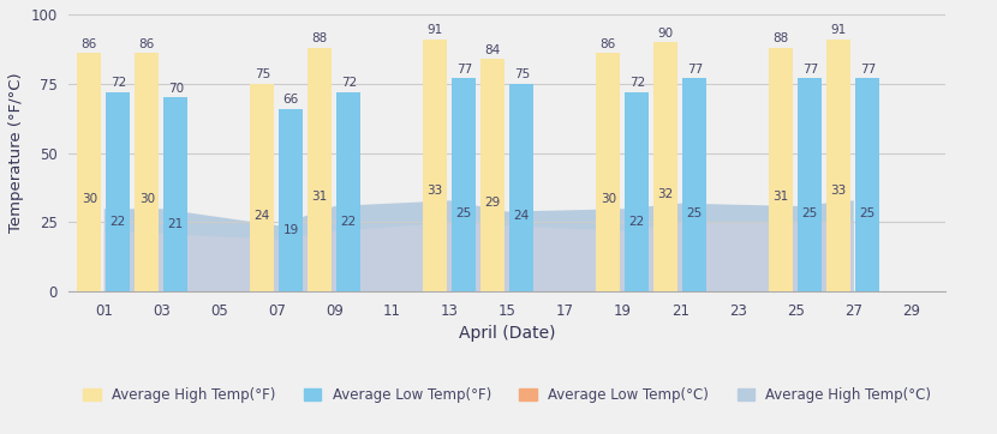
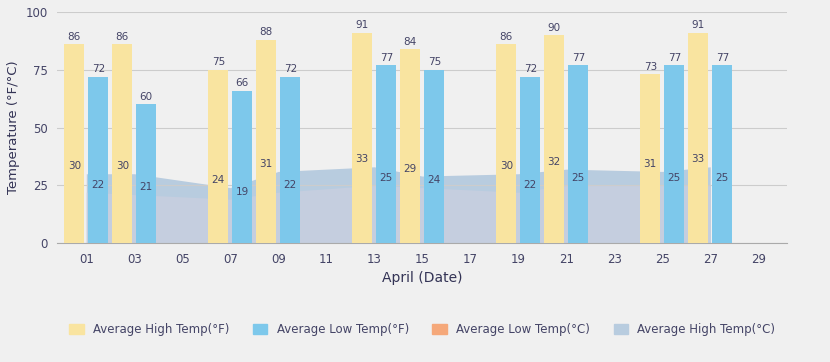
Average Low Temp(°F)/03: 70 -> 60
Average High Temp(°F)/25: 88 -> 73
